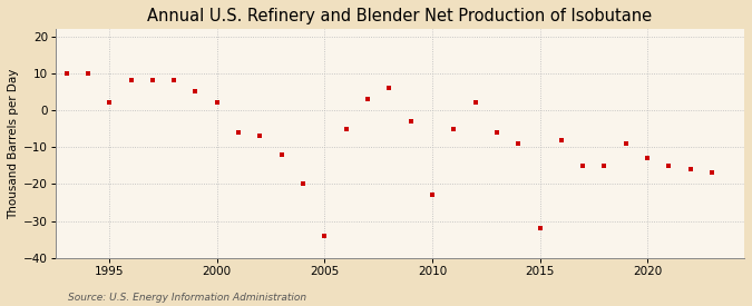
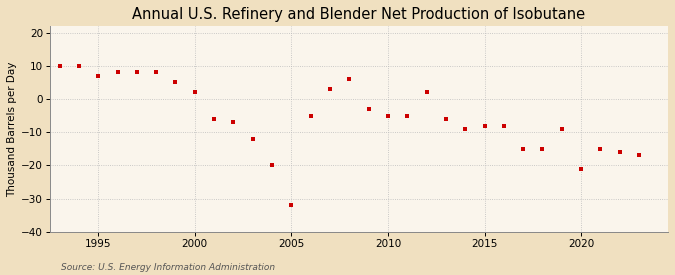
1995: 2 -> 7
2005: -34 -> -32
2010: -23 -> -5
2015: -32 -> -8
2020: -13 -> -21
